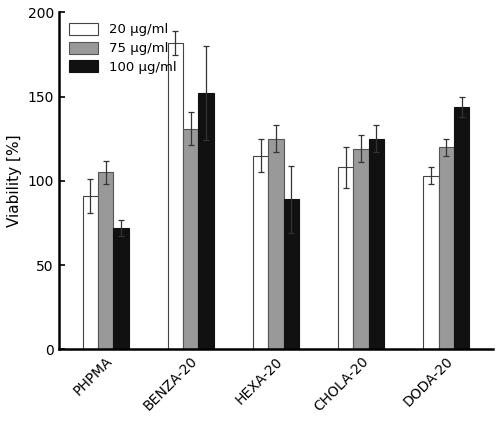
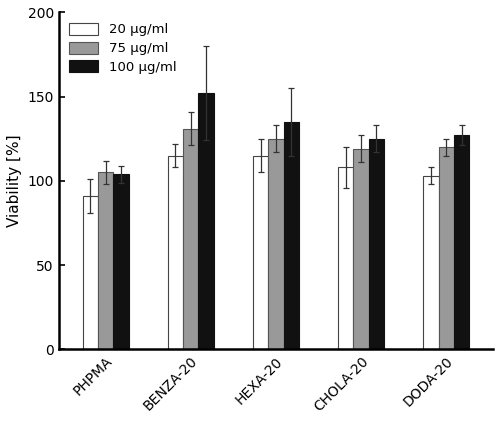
100 μg/ml/PHPMA: 72 -> 104
20 μg/ml/BENZA-20: 182 -> 115
100 μg/ml/HEXA-20: 89 -> 135
100 μg/ml/DODA-20: 144 -> 127
